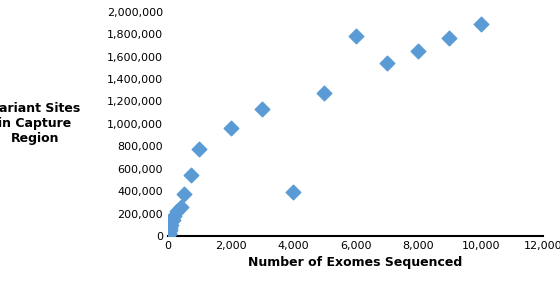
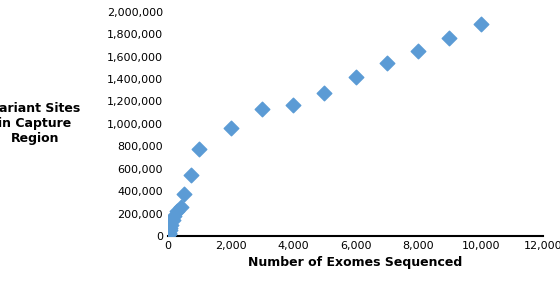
4,000: 390,000 -> 1,160,000
6,000: 1,780,000 -> 1,420,000
